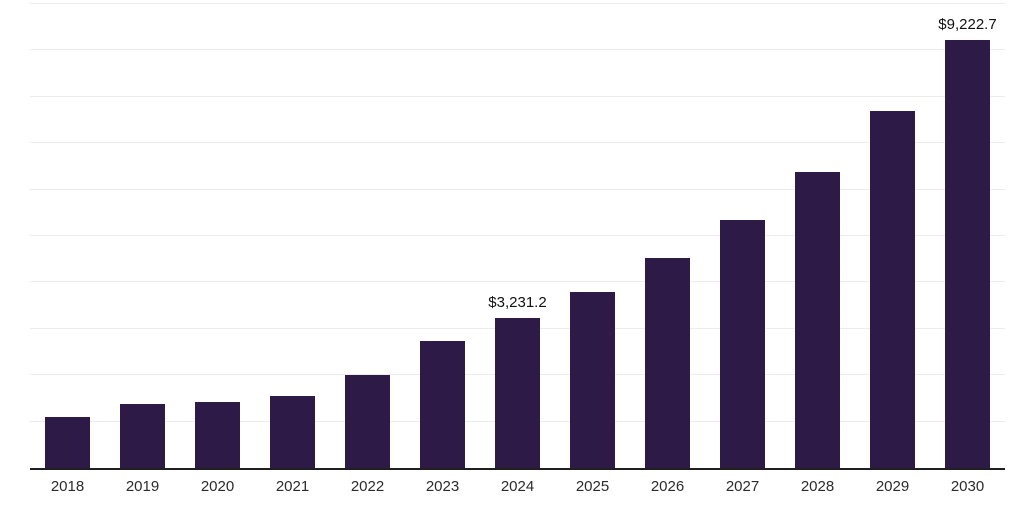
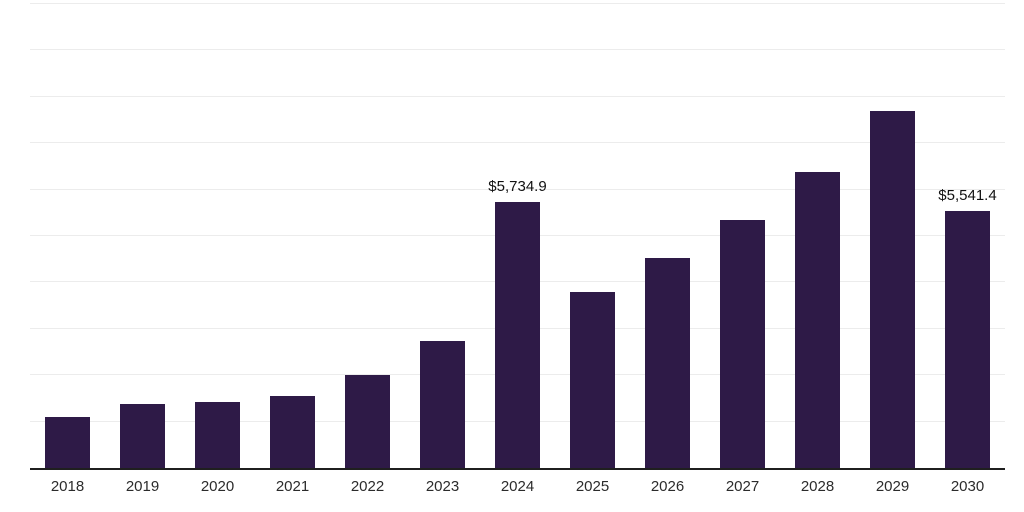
2024: $3,231.2 -> $5,734.9
2030: $9,222.7 -> $5,541.4
